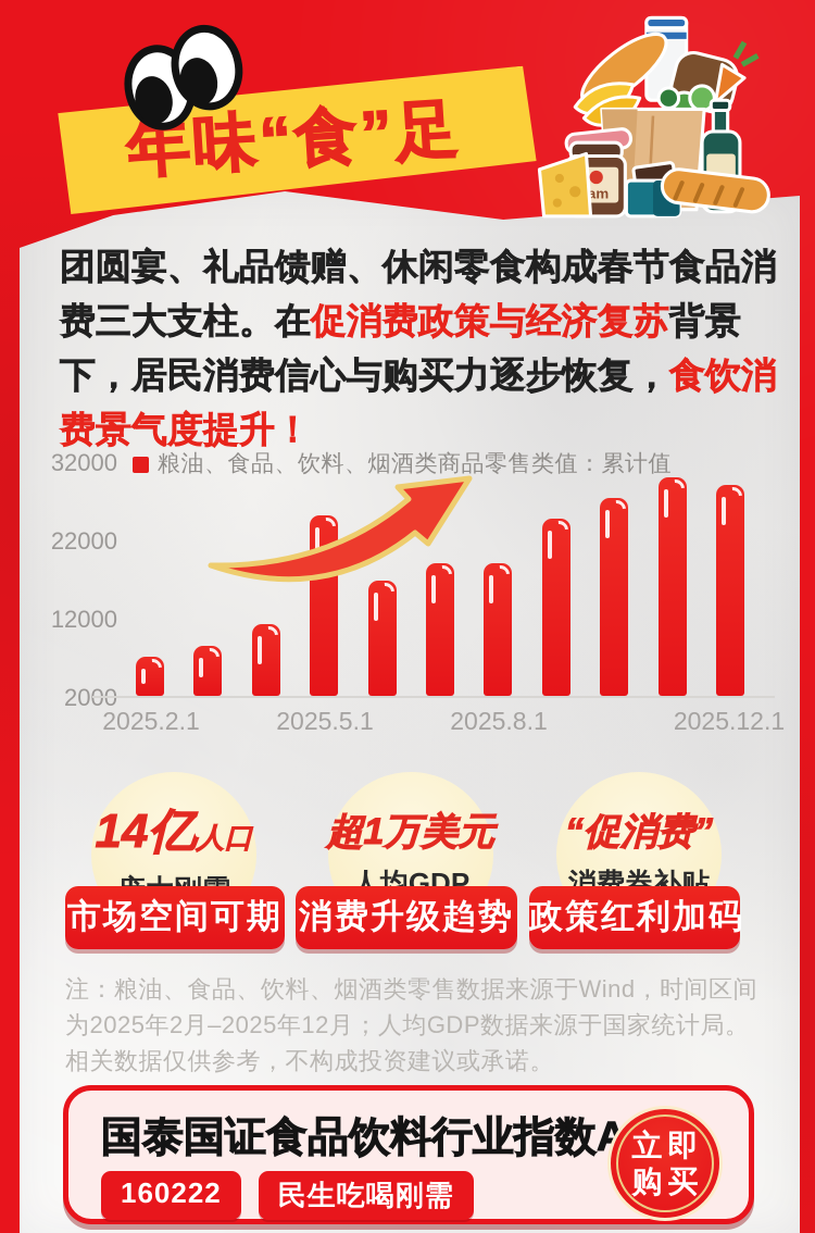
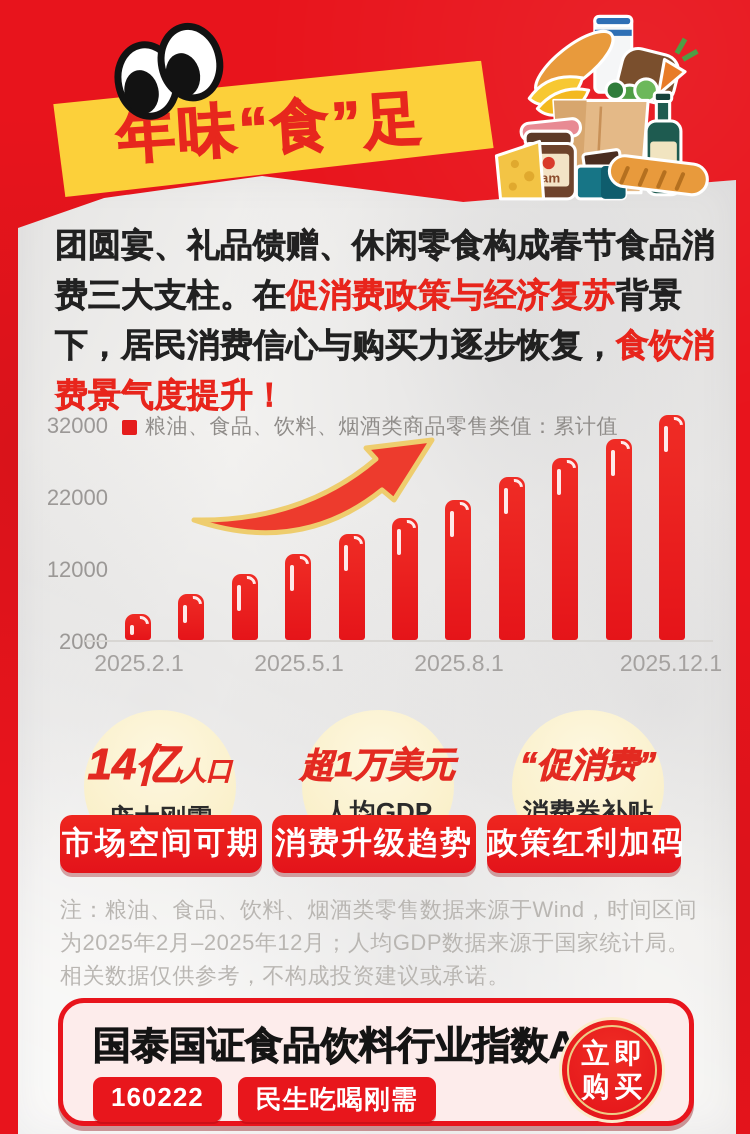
2025.2.1: 7000 -> 6000
2025.5.1: 25000 -> 14000
2025.8.1: 19000 -> 21000
2025.12.1: 29000 -> 33000
